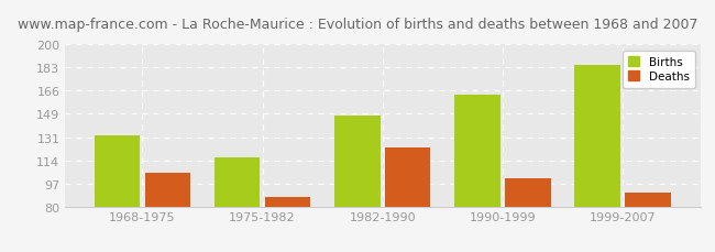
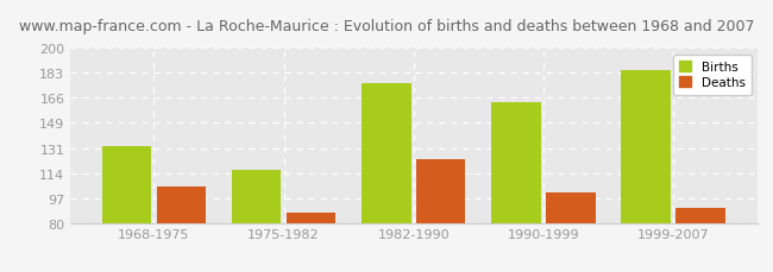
Births/1982-1990: 147 -> 176
